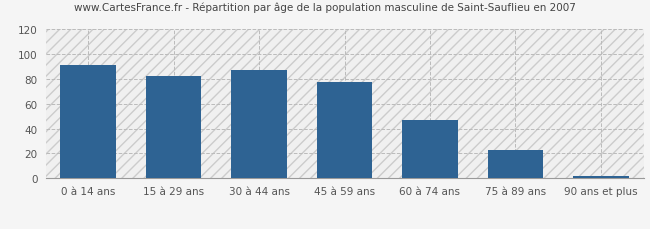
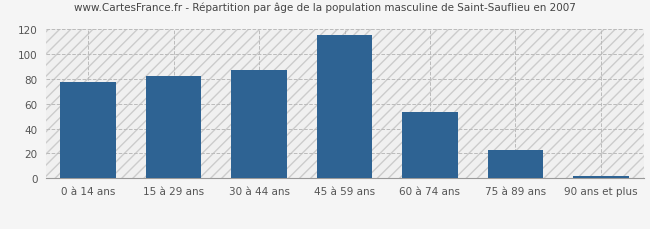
0 à 14 ans: 91 -> 77
45 à 59 ans: 77 -> 115
60 à 74 ans: 47 -> 53
